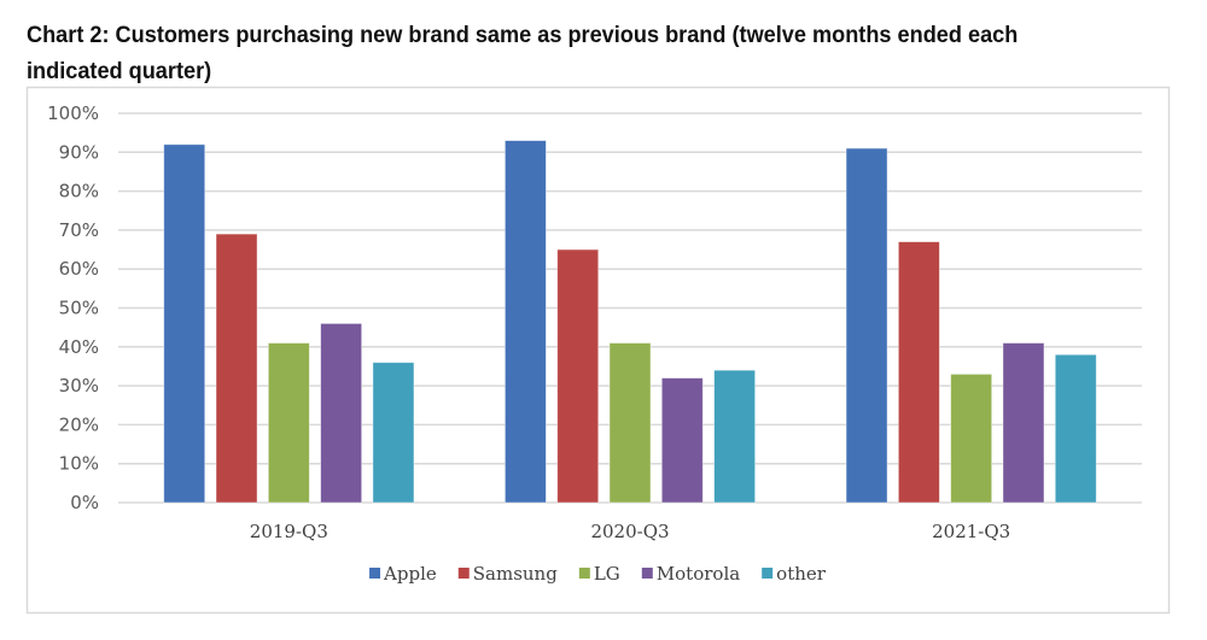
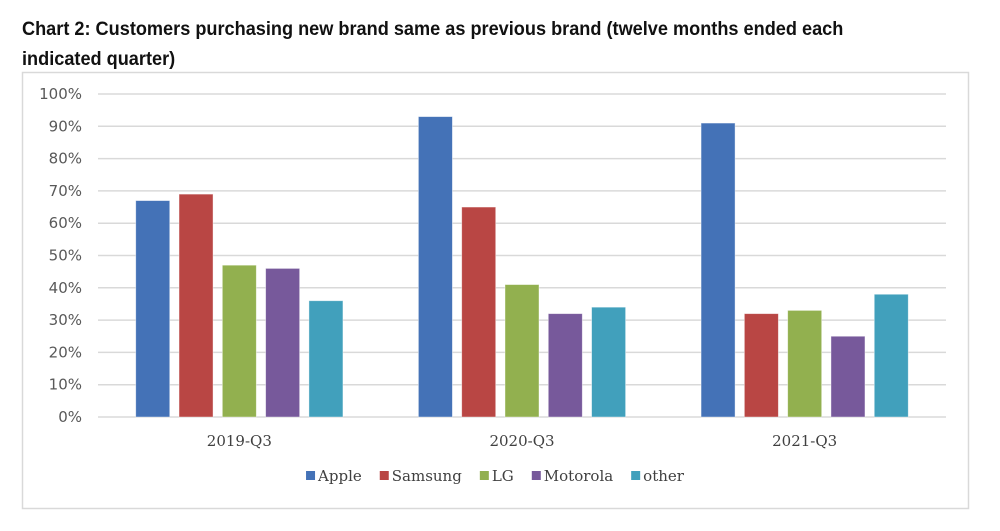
Apple/2019-Q3: 92% -> 67%
LG/2019-Q3: 41% -> 47%
Samsung/2021-Q3: 67% -> 32%
Motorola/2021-Q3: 41% -> 25%
